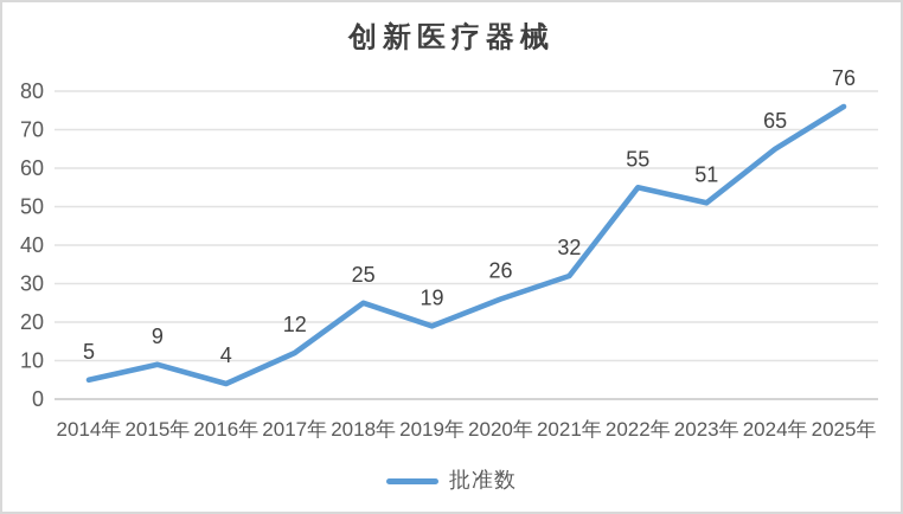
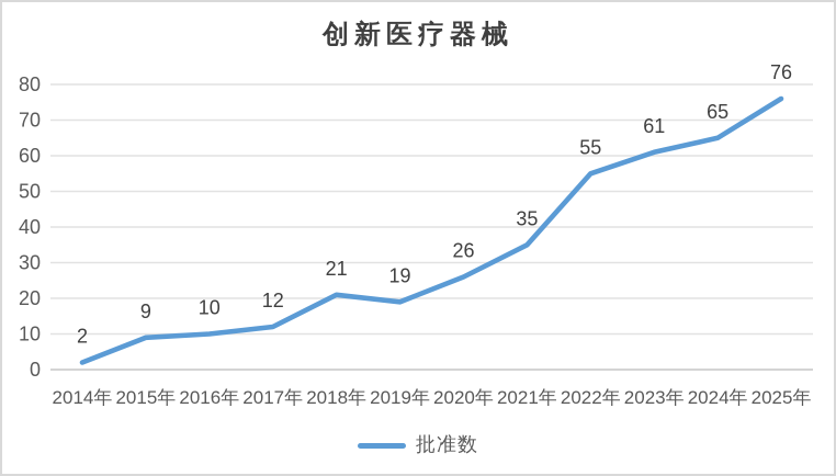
2014年: 5 -> 2
2016年: 4 -> 10
2018年: 25 -> 21
2021年: 32 -> 35
2023年: 51 -> 61
